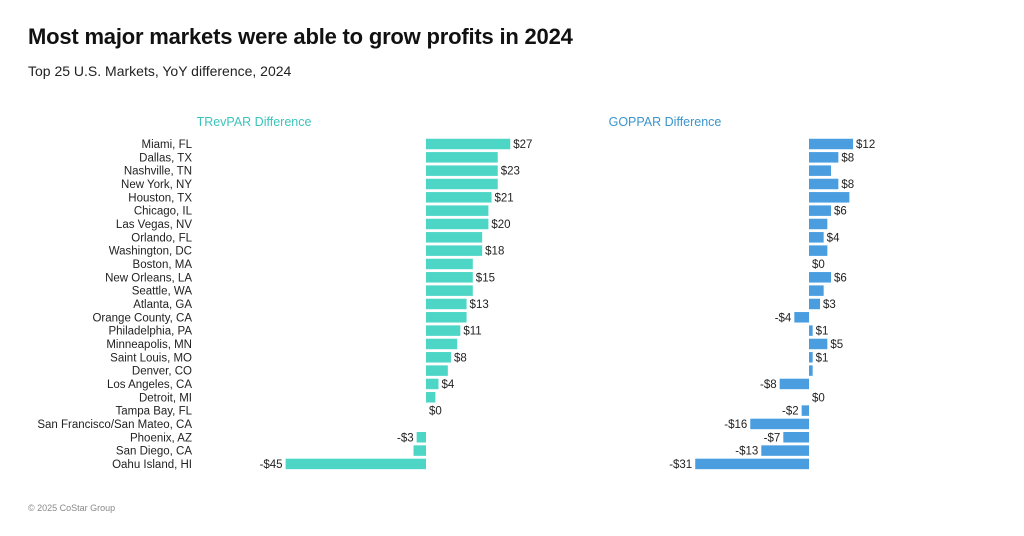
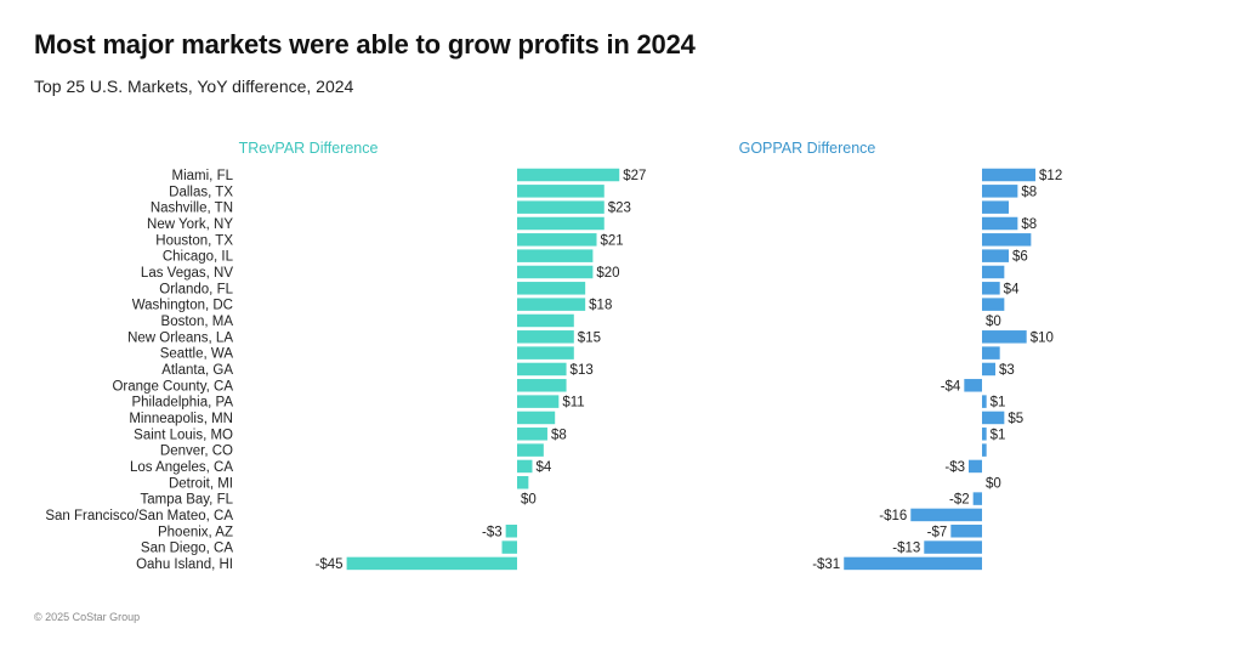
GOPPAR Difference/New Orleans, LA: $6 -> $10
GOPPAR Difference/Los Angeles, CA: -$8 -> -$3
